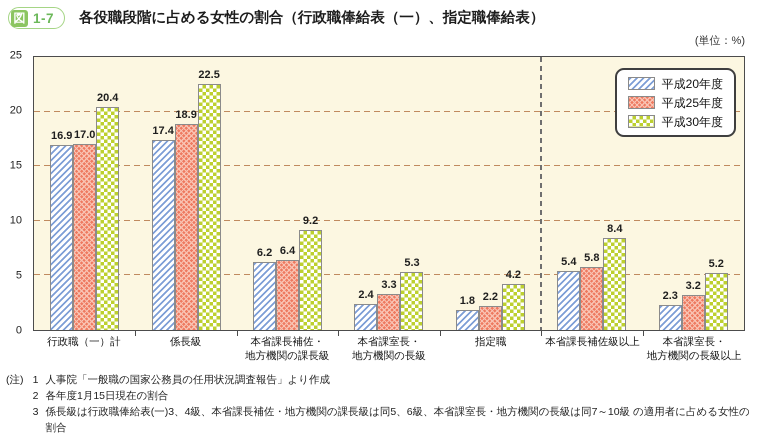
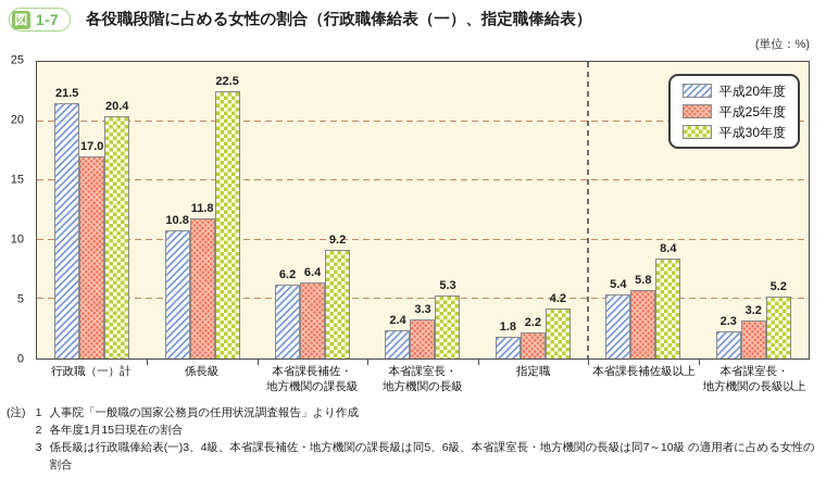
平成20年度/行政職（一）計: 16.9 -> 21.5
平成20年度/係長級: 17.4 -> 10.8
平成25年度/係長級: 18.9 -> 11.8
